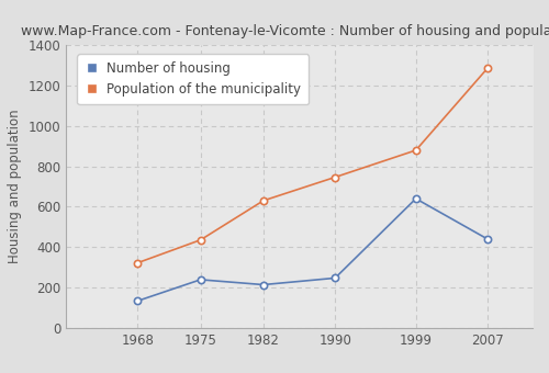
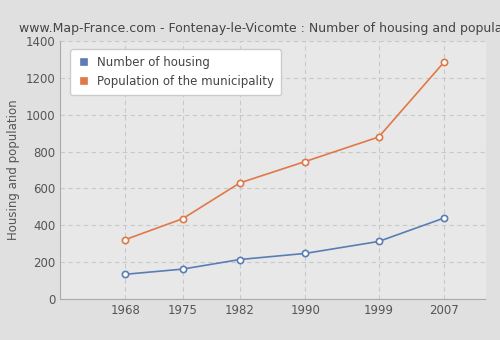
Number of housing/1975: 240 -> 160
Number of housing/1999: 640 -> 310
